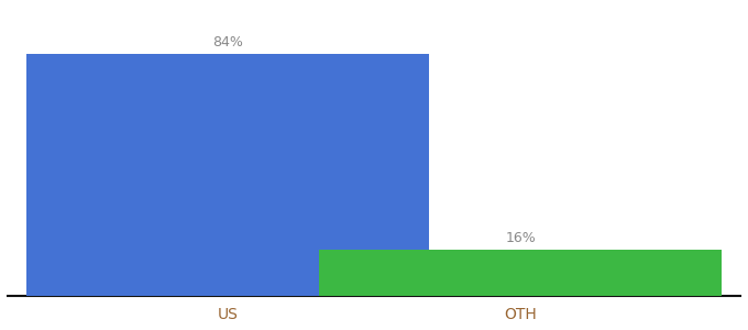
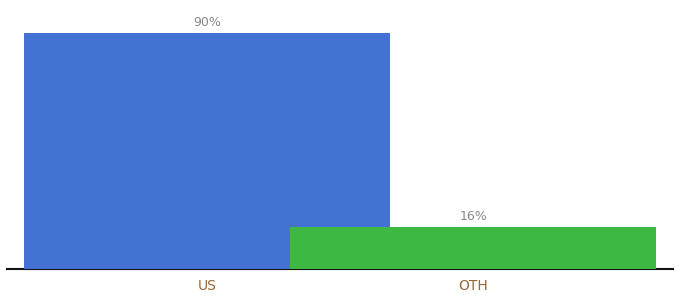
US: 84% -> 90%
